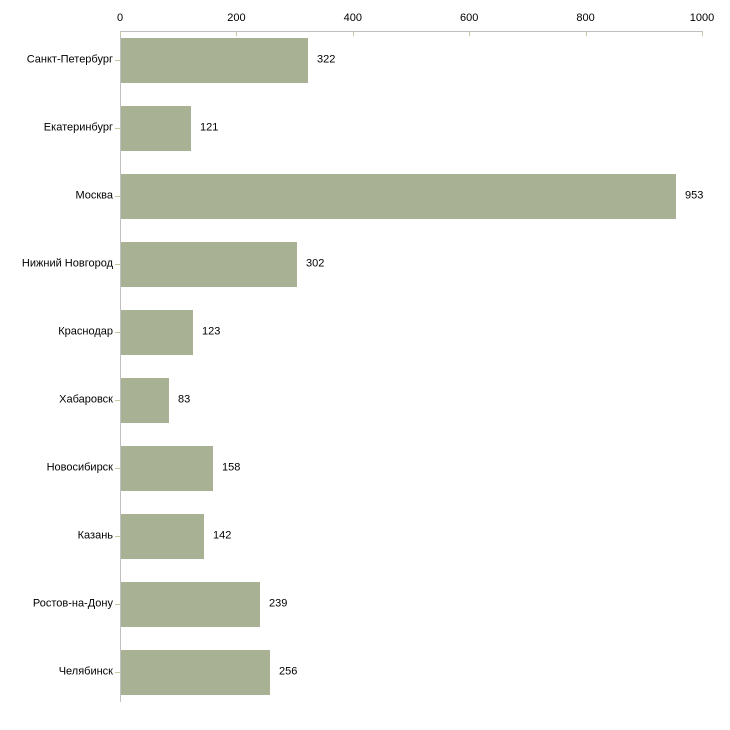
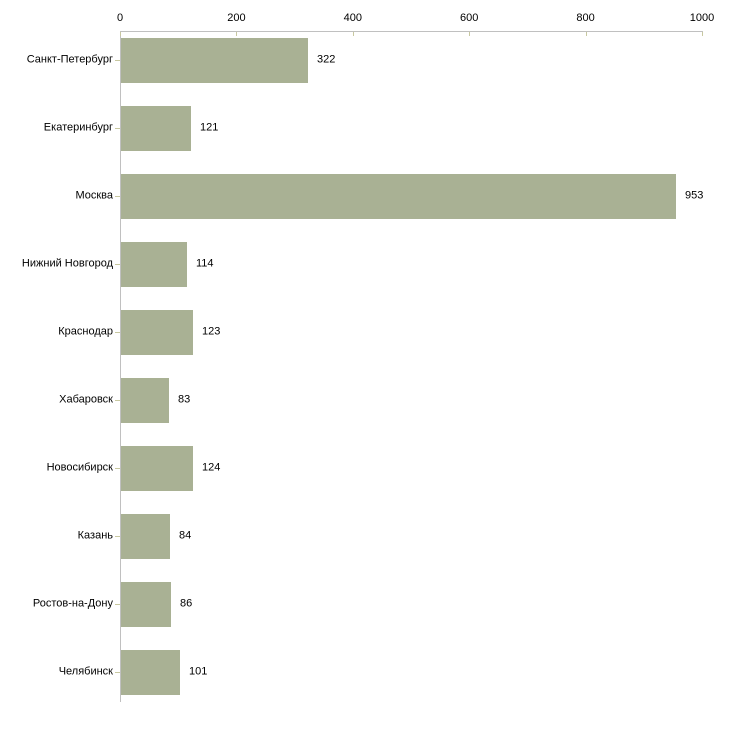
Нижний Новгород: 302 -> 114
Новосибирск: 158 -> 124
Казань: 142 -> 84
Ростов-на-Дону: 239 -> 86
Челябинск: 256 -> 101
